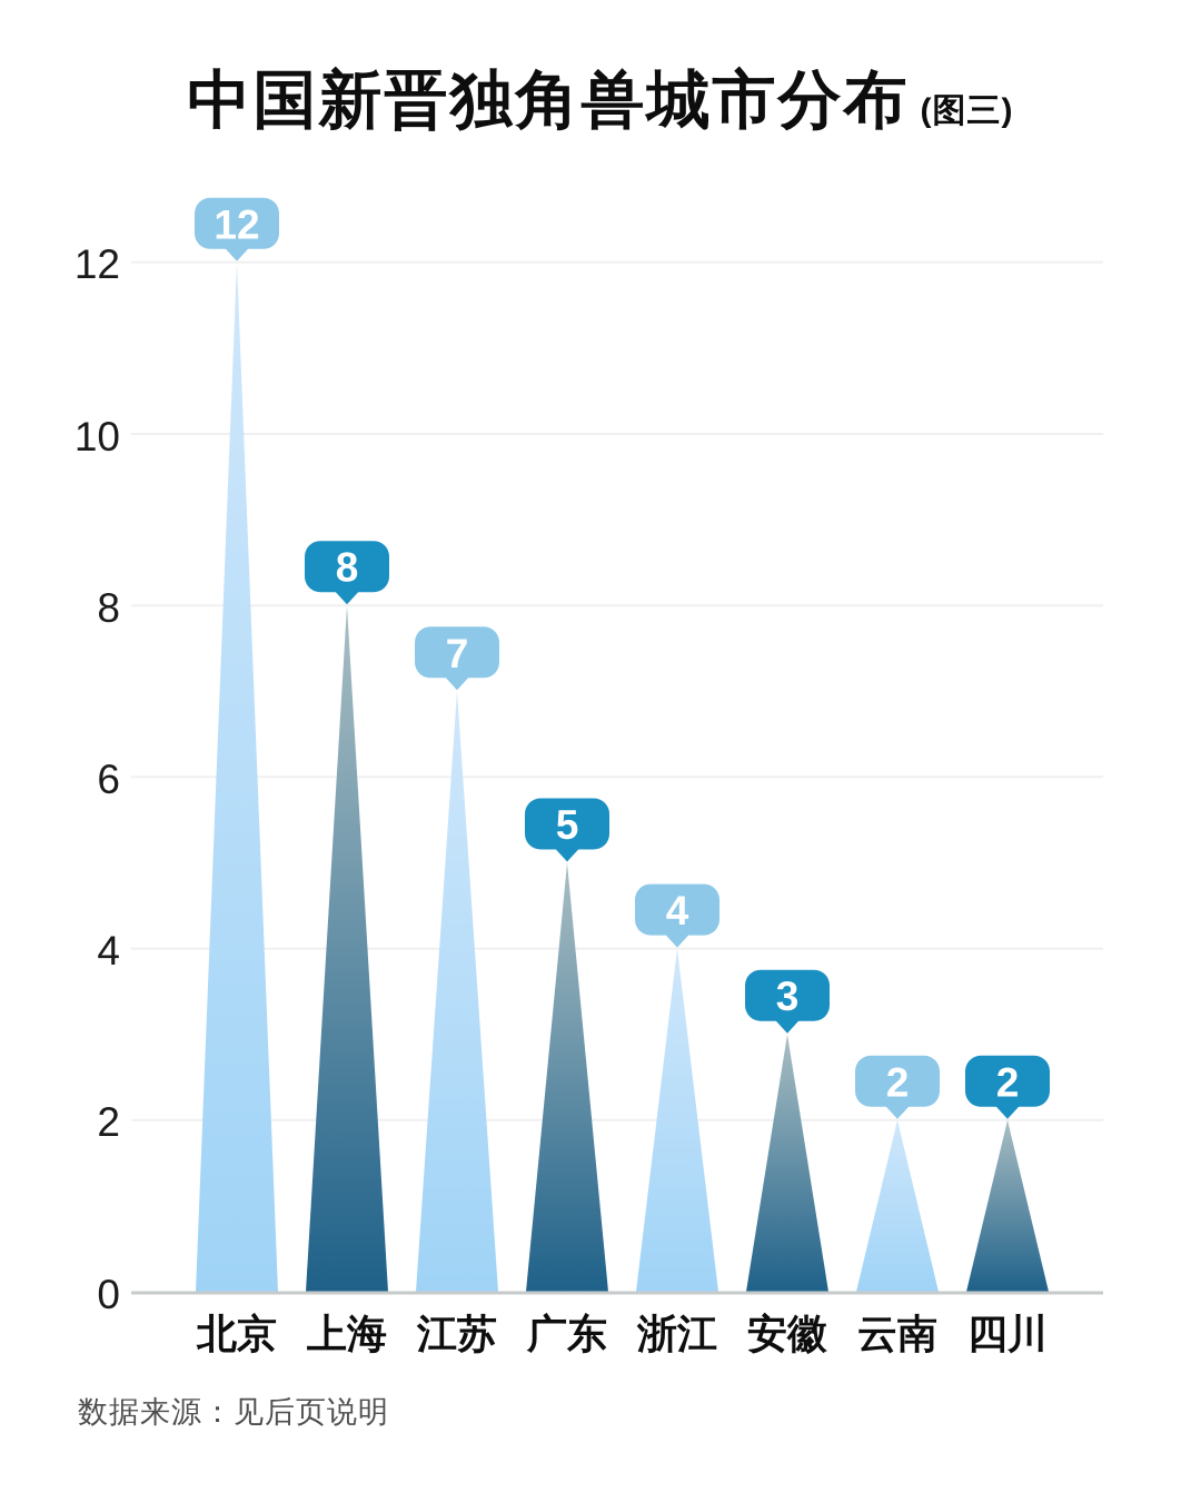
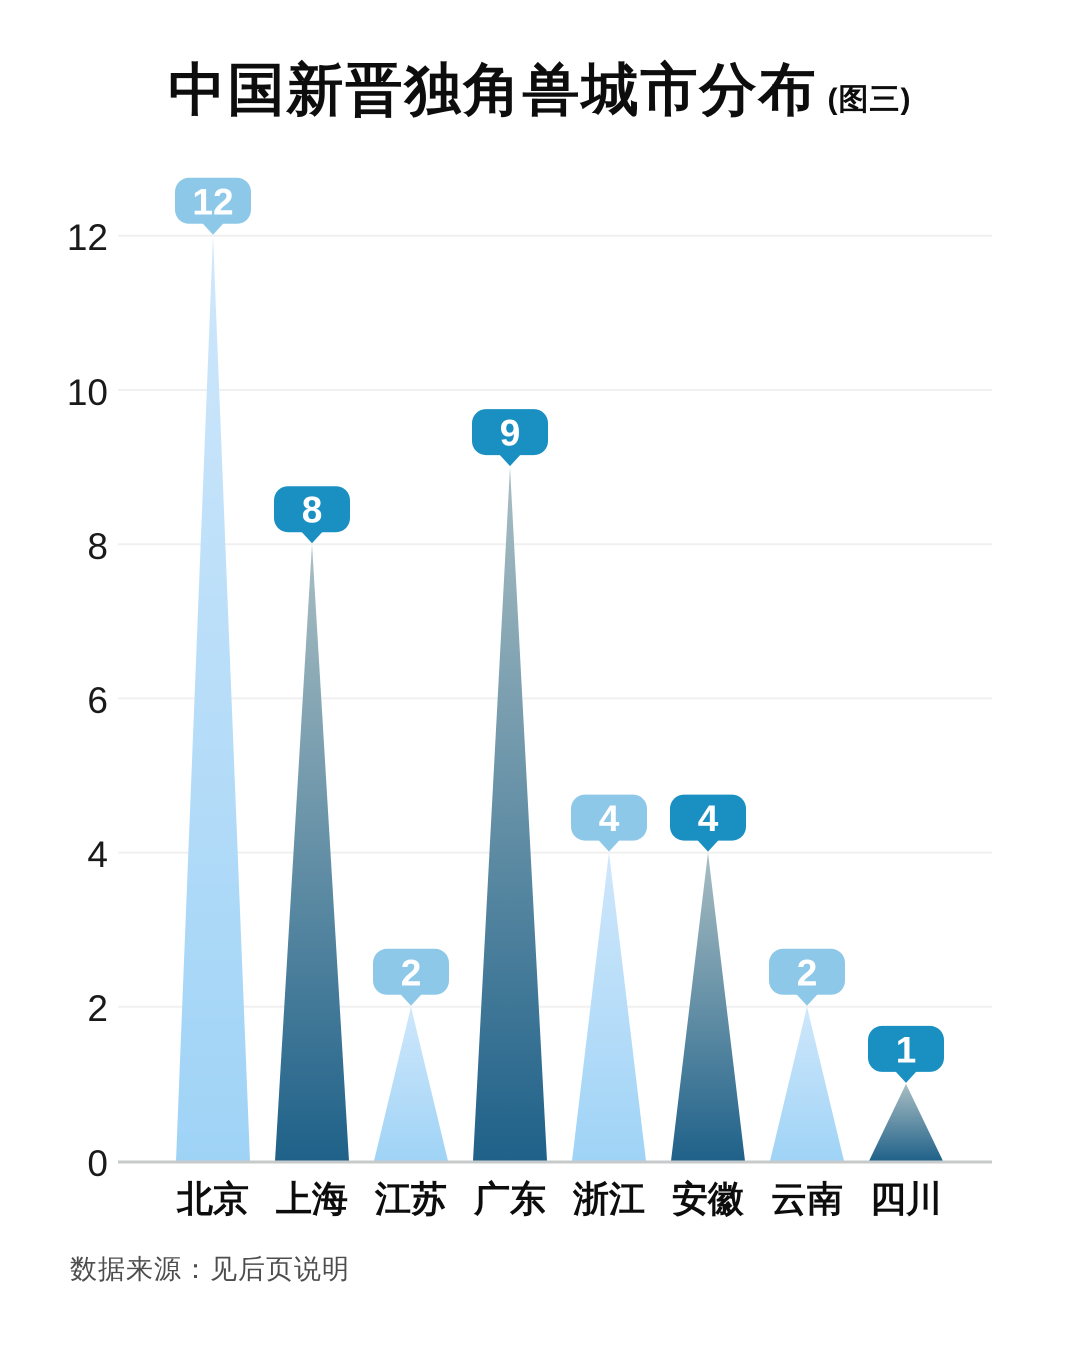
江苏: 7 -> 2
广东: 5 -> 9
安徽: 3 -> 4
四川: 2 -> 1
